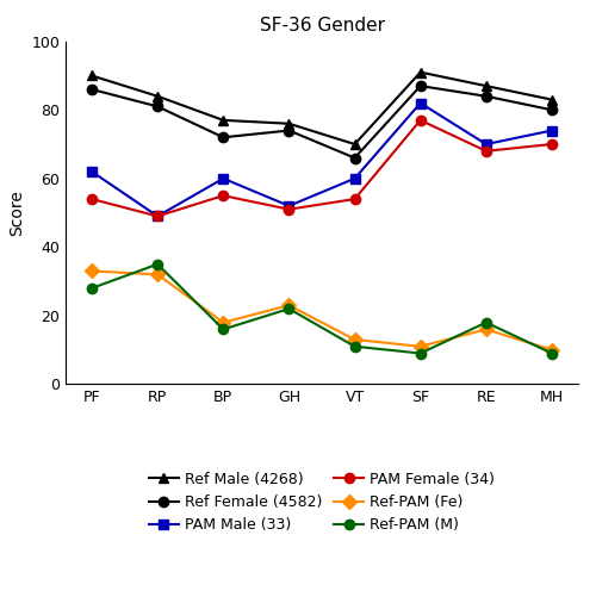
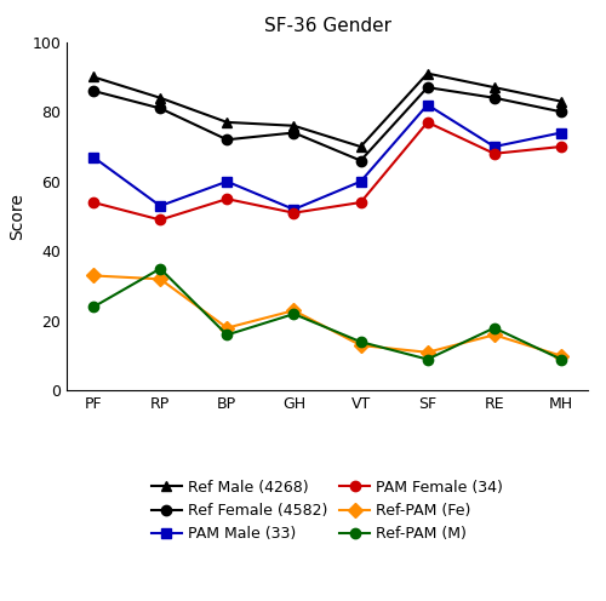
PAM Male (33)/PF: 62 -> 67
Ref-PAM (M)/PF: 28 -> 24
PAM Male (33)/RP: 49 -> 53
Ref-PAM (M)/VT: 11 -> 14
